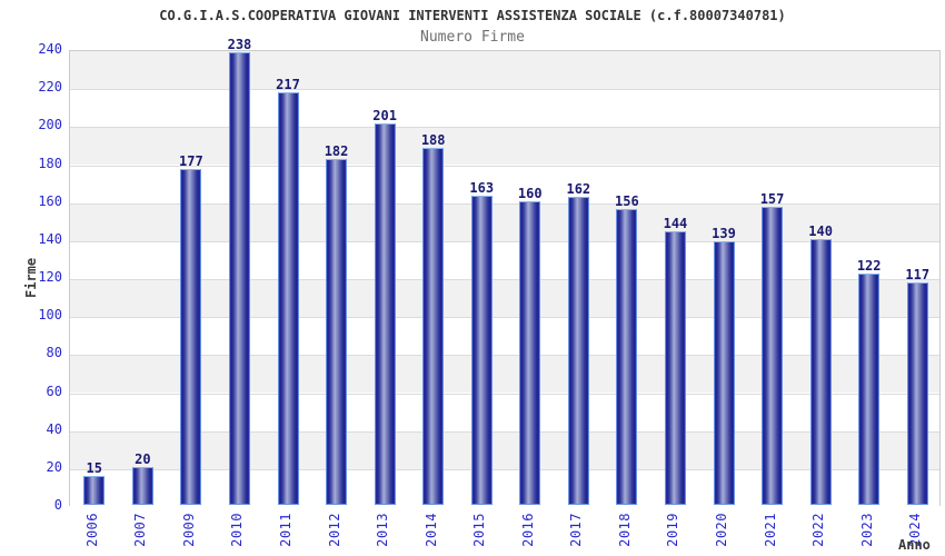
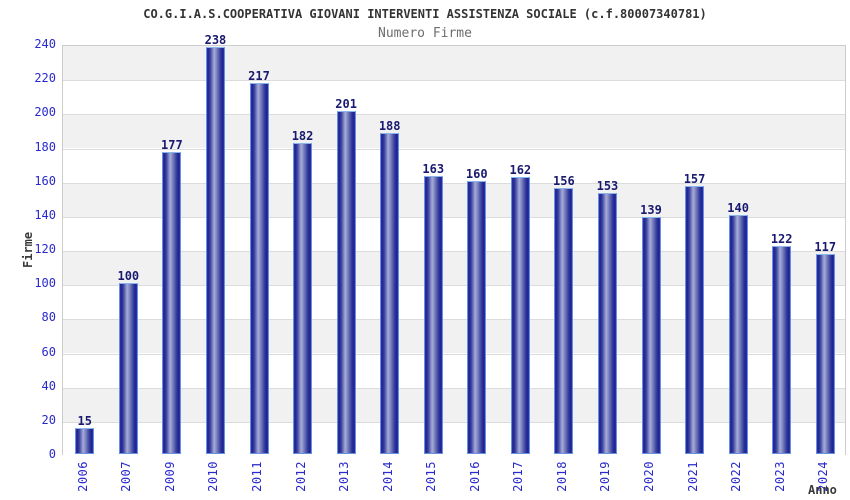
2007: 20 -> 100
2019: 144 -> 153
